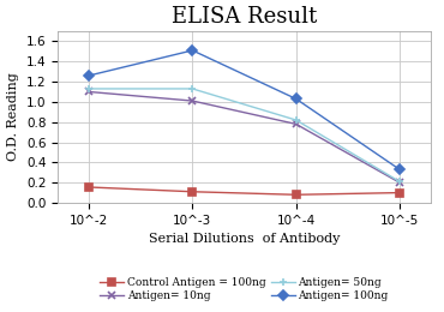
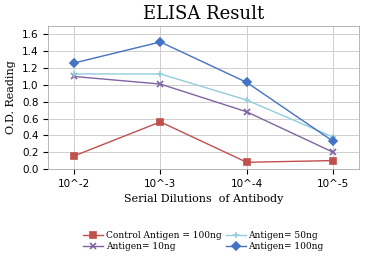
Control Antigen = 100ng/10^-3: 0.11 -> 0.56
Antigen= 10ng/10^-4: 0.78 -> 0.68
Antigen= 50ng/10^-5: 0.21 -> 0.38
